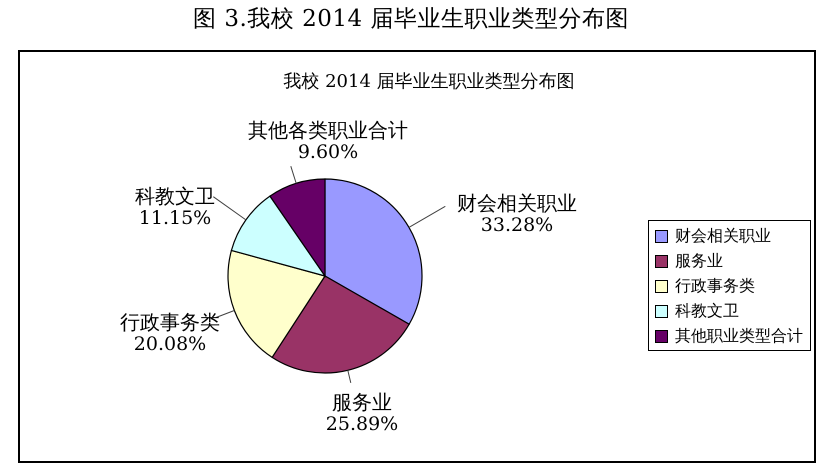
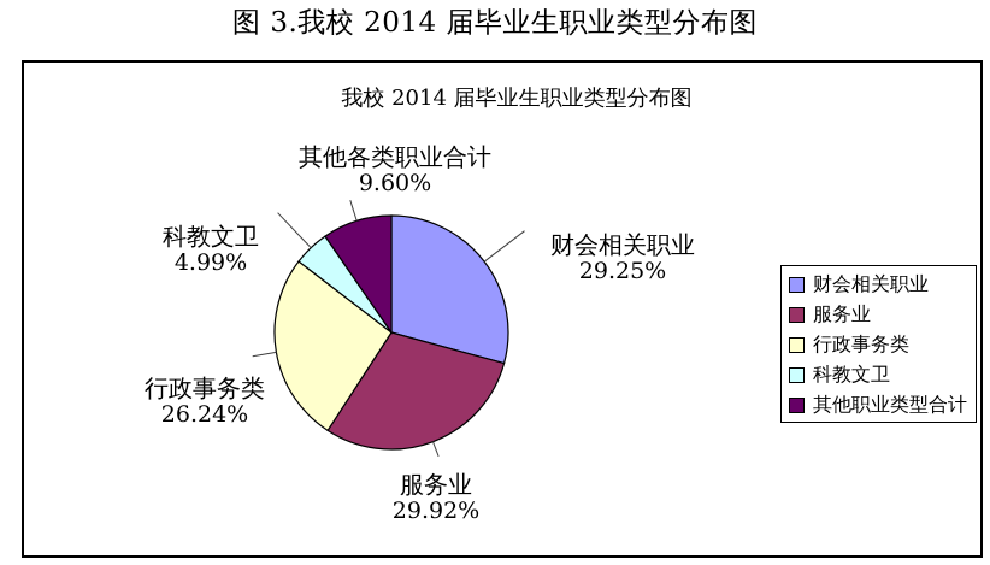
财会相关职业: 33.28% -> 29.25%
服务业: 25.89% -> 29.92%
行政事务类: 20.08% -> 26.24%
科教文卫: 11.15% -> 4.99%
